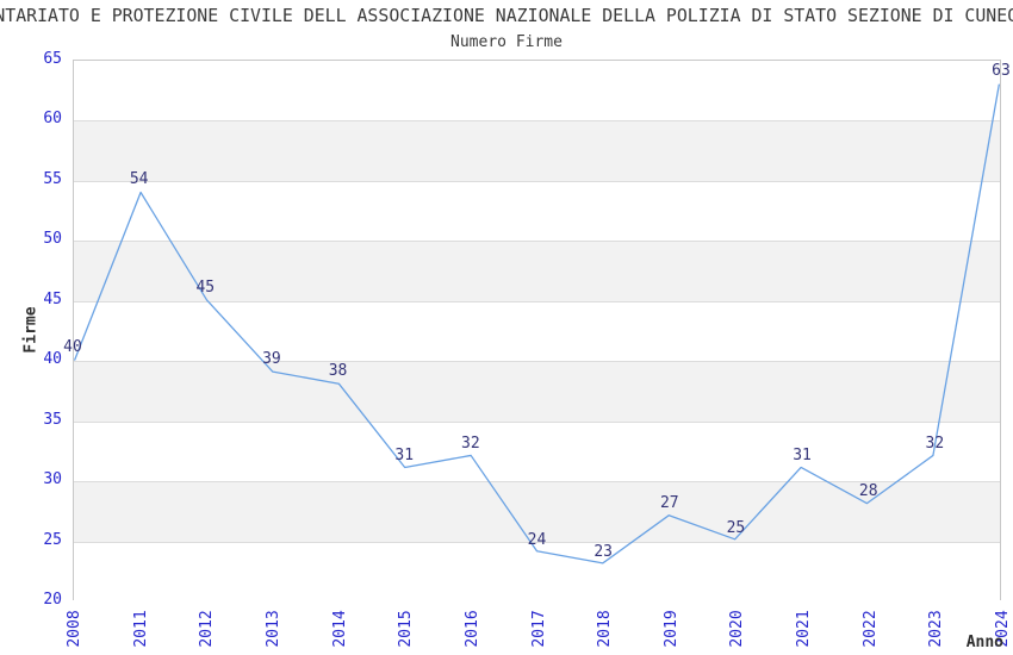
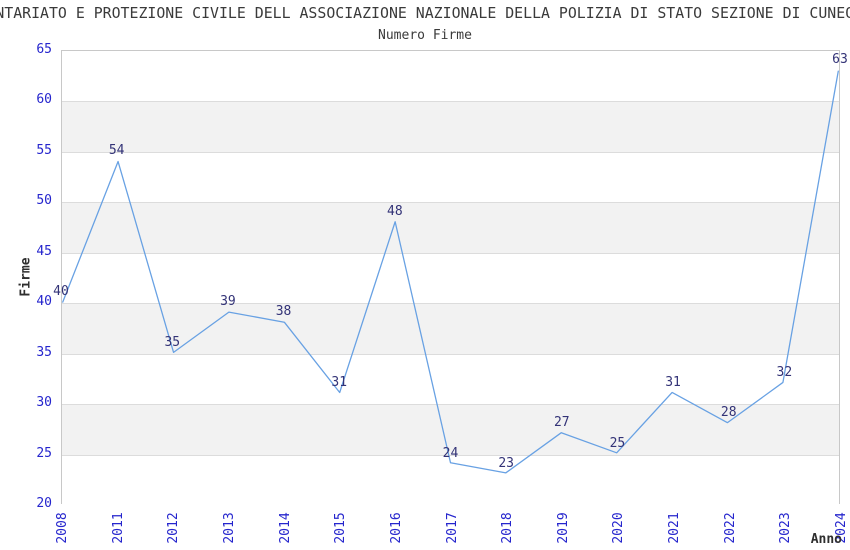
2012: 45 -> 35
2016: 32 -> 48
